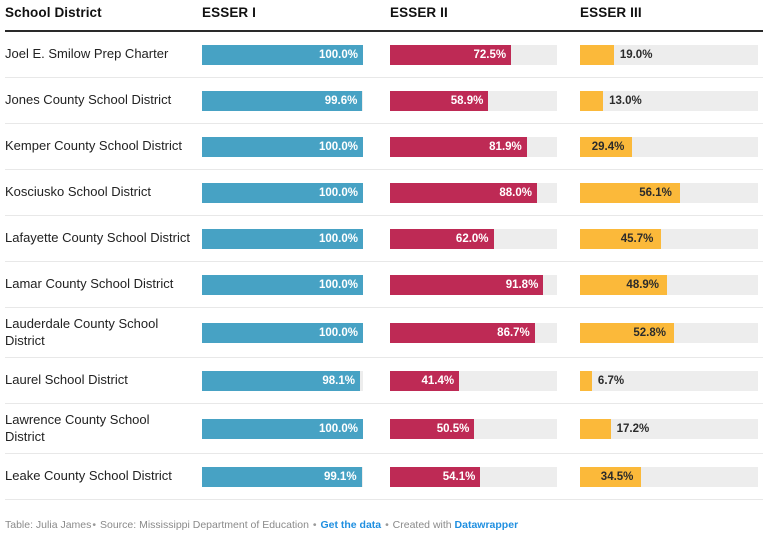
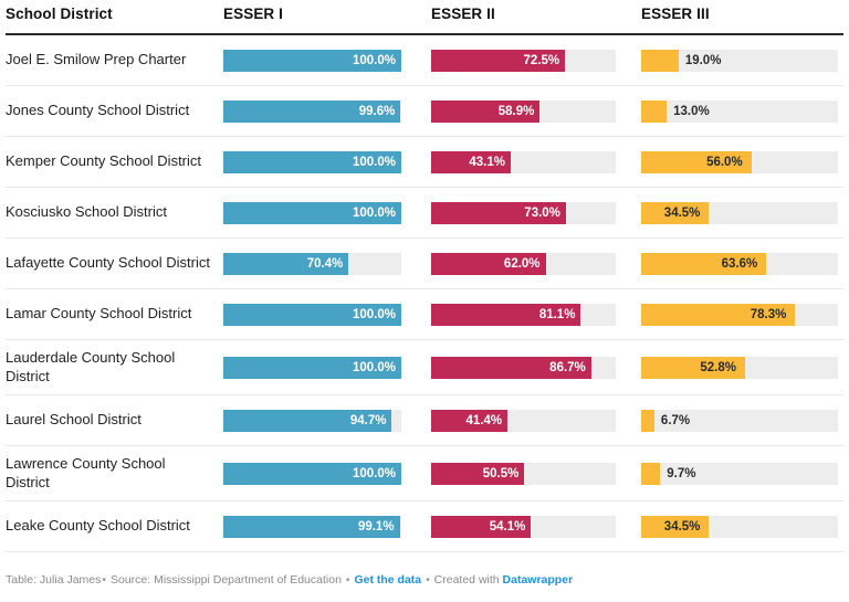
ESSER II/Kemper County School District: 81.9% -> 43.1%
ESSER III/Kemper County School District: 29.4% -> 56.0%
ESSER II/Kosciusko School District: 88.0% -> 73.0%
ESSER III/Kosciusko School District: 56.1% -> 34.5%
ESSER I/Lafayette County School District: 100.0% -> 70.4%
ESSER III/Lafayette County School District: 45.7% -> 63.6%
ESSER II/Lamar County School District: 91.8% -> 81.1%
ESSER III/Lamar County School District: 48.9% -> 78.3%
ESSER I/Laurel School District: 98.1% -> 94.7%
ESSER III/Lawrence County School District: 17.2% -> 9.7%
